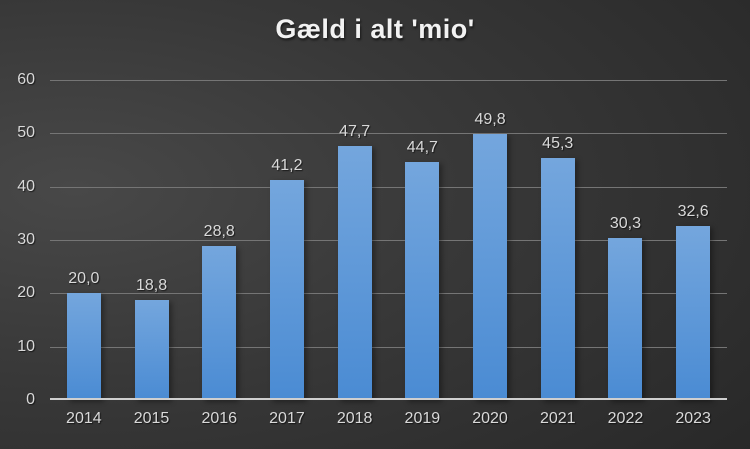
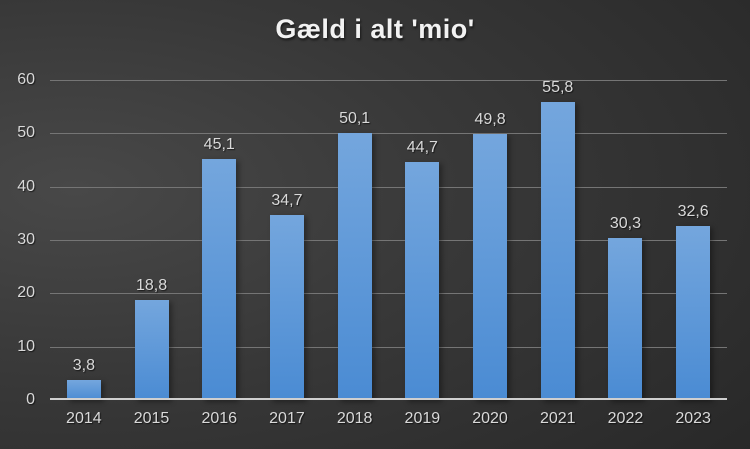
2014: 20,0 -> 3,8
2016: 28,8 -> 45,1
2017: 41,2 -> 34,7
2018: 47,7 -> 50,1
2021: 45,3 -> 55,8
